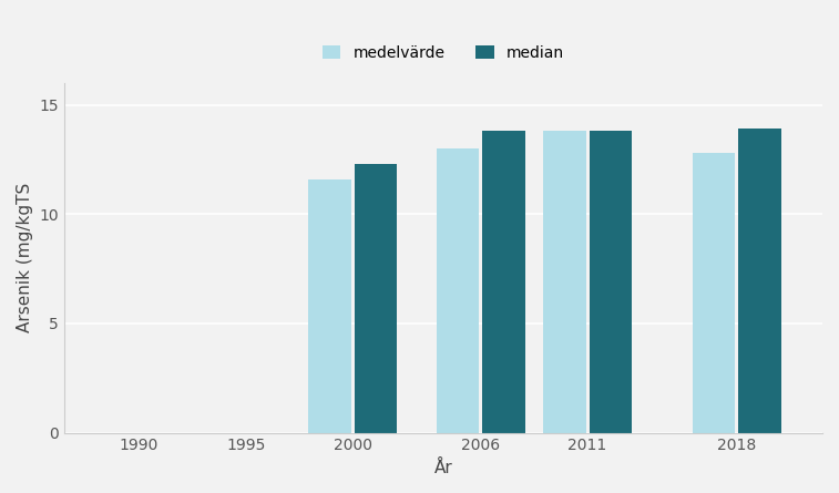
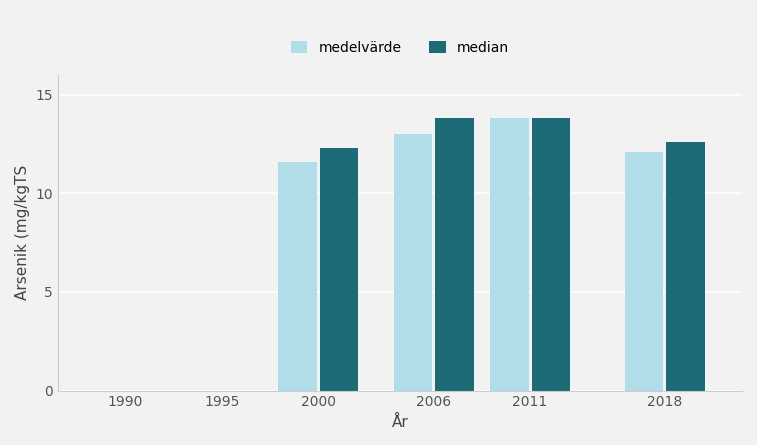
medelvärde/2018: 12.8 -> 12.1
median/2018: 13.9 -> 12.6
